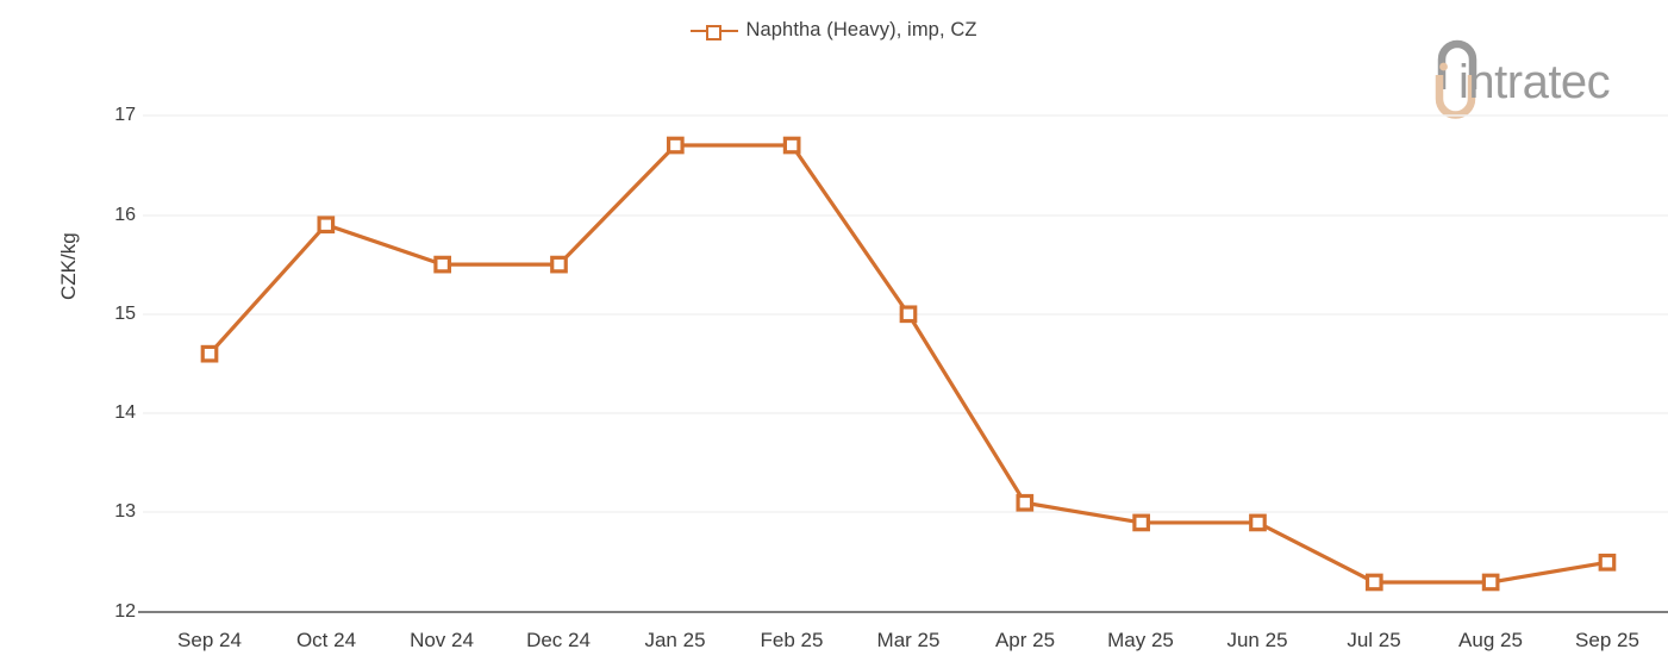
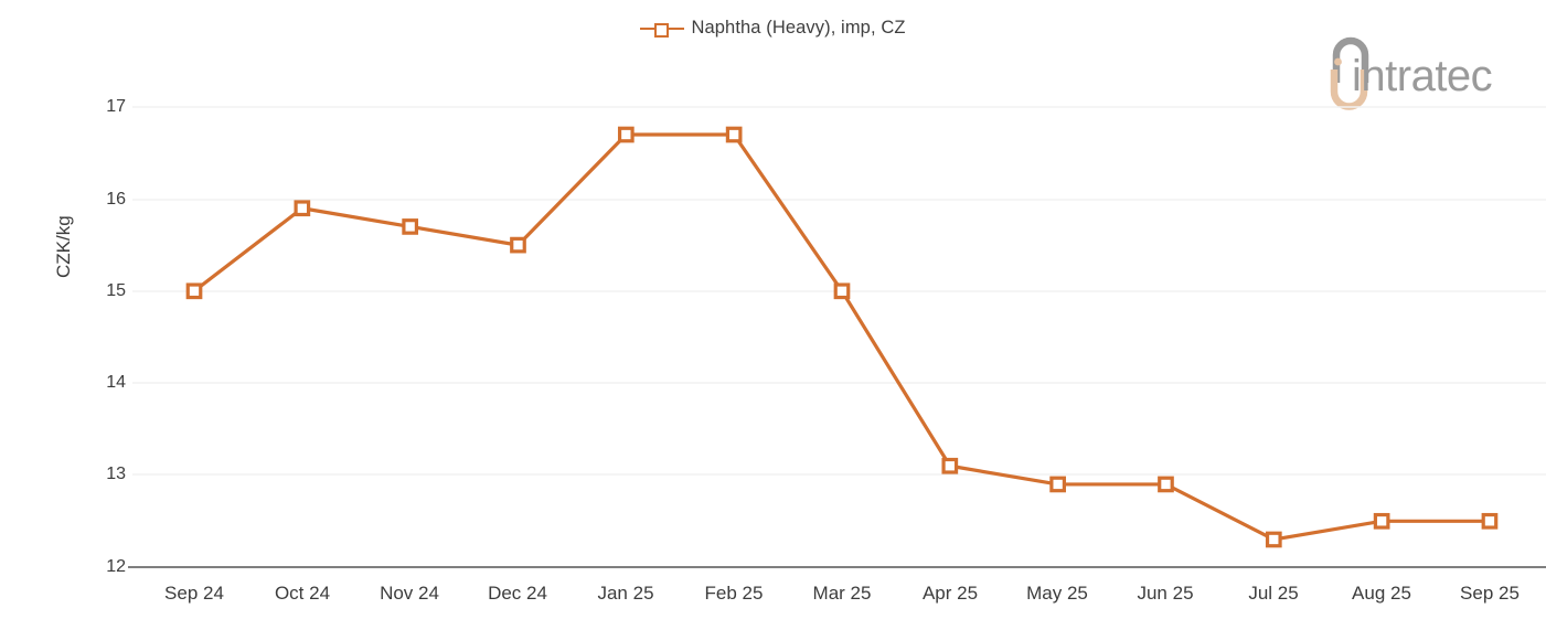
Sep 24: 14.6 -> 15.0
Nov 24: 15.5 -> 15.7
Aug 25: 12.3 -> 12.5
